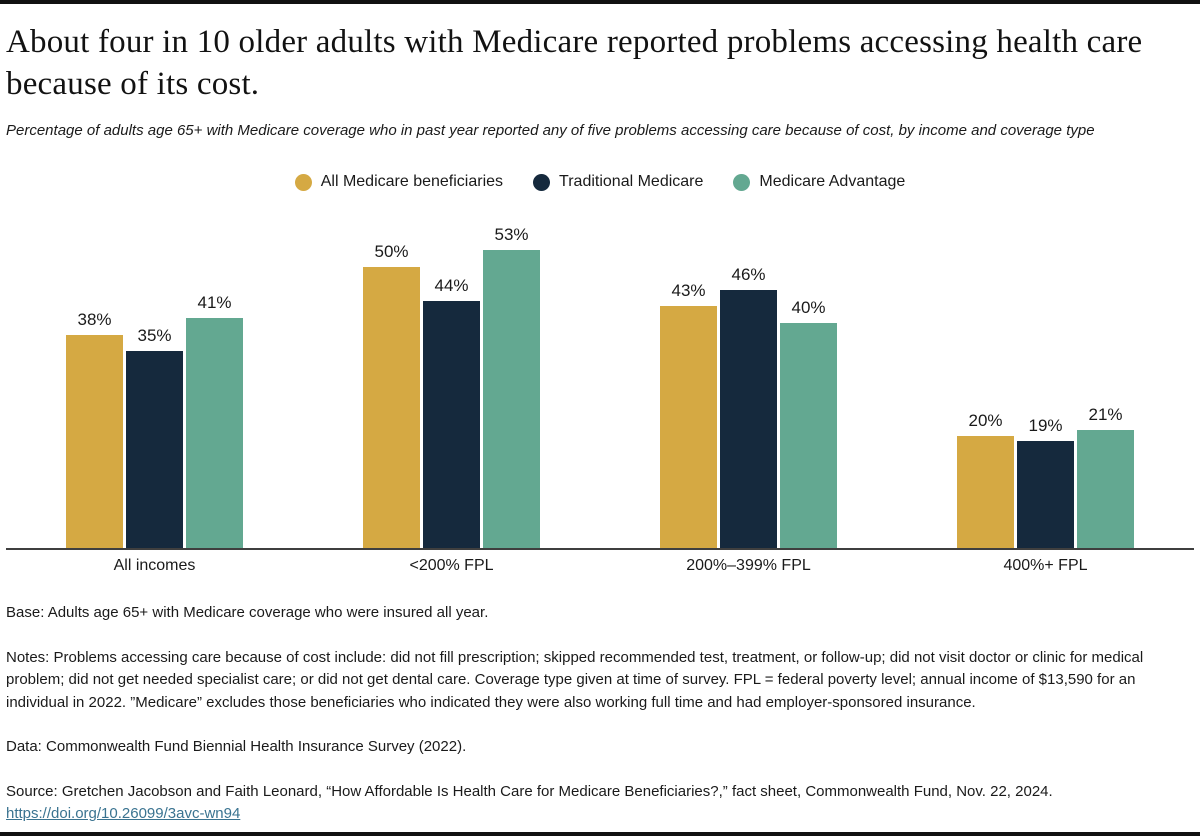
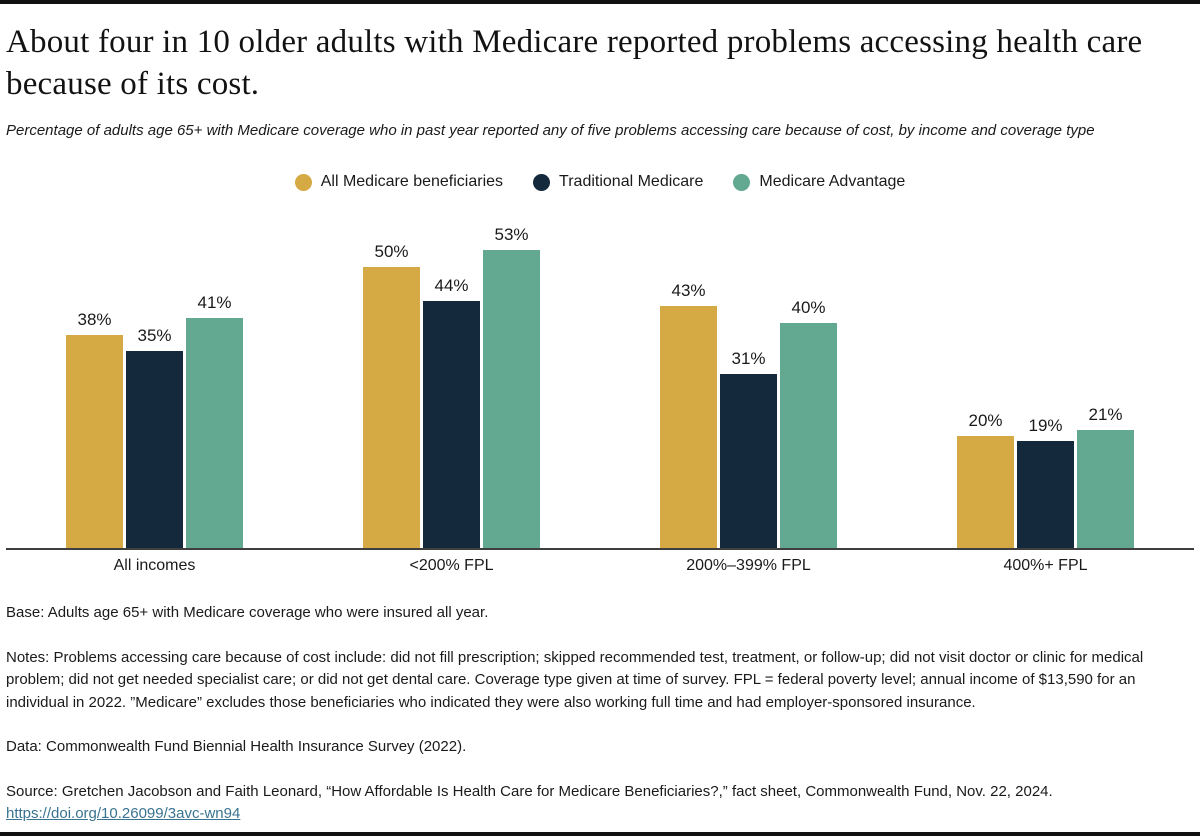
Traditional Medicare/200%–399% FPL: 46% -> 31%
